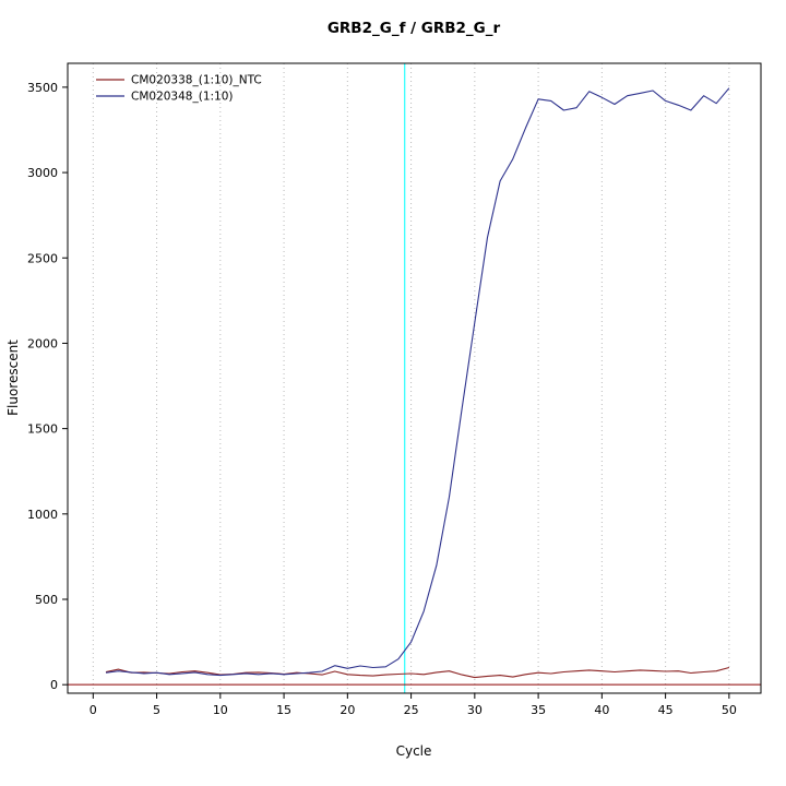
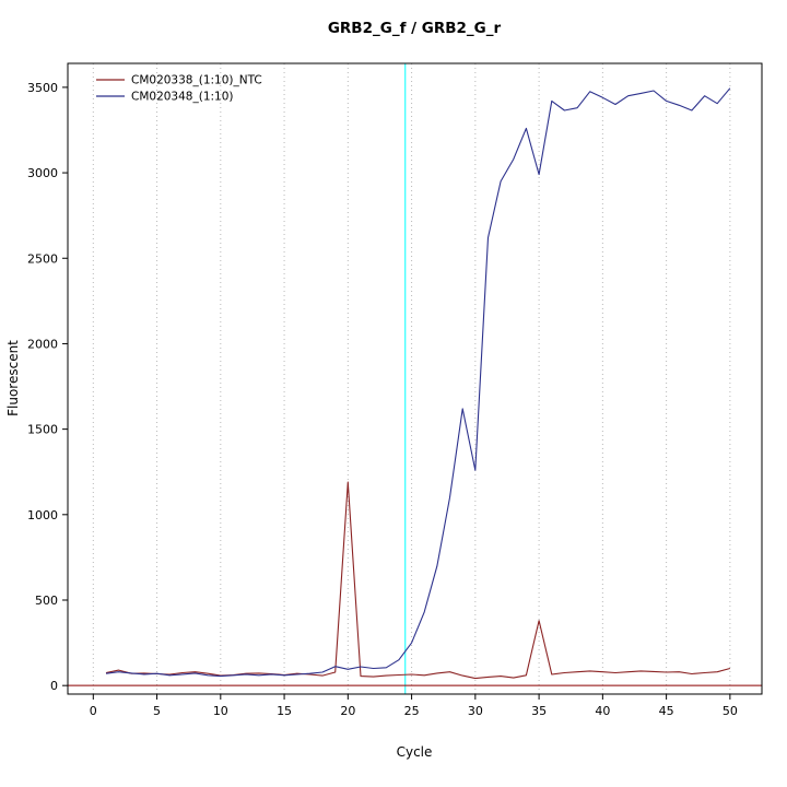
CM020338_(1:10)_NTC/20: 60 -> 1190
CM020348_(1:10)/30: 2120 -> 1260
CM020338_(1:10)_NTC/35: 70 -> 380
CM020348_(1:10)/35: 3430 -> 2990
